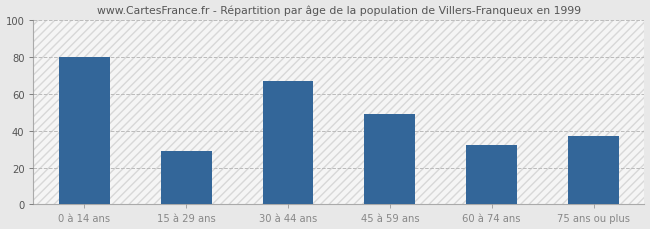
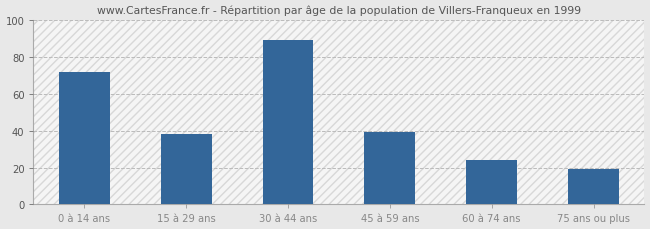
0 à 14 ans: 80 -> 72
15 à 29 ans: 29 -> 38
30 à 44 ans: 67 -> 89
45 à 59 ans: 49 -> 39
60 à 74 ans: 32 -> 24
75 ans ou plus: 37 -> 19
